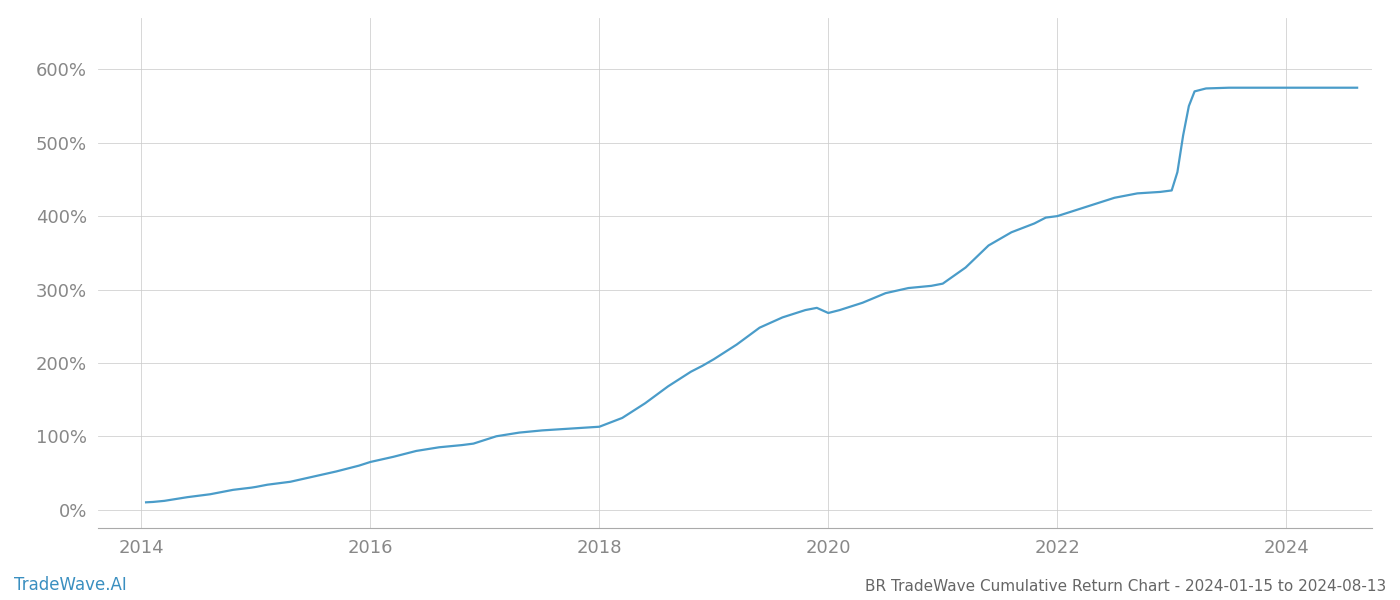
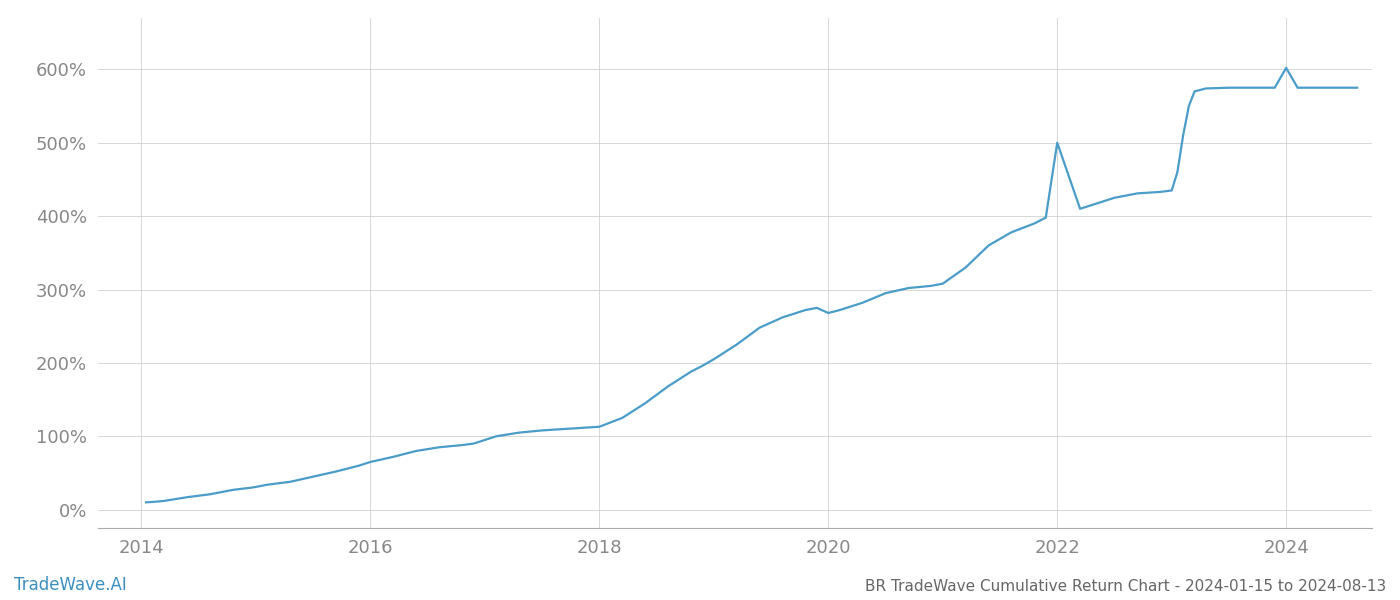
2022: 400% -> 500%
2024: 575% -> 602%
